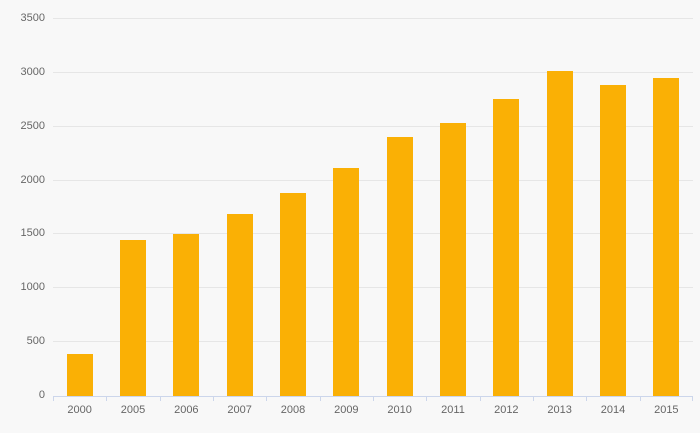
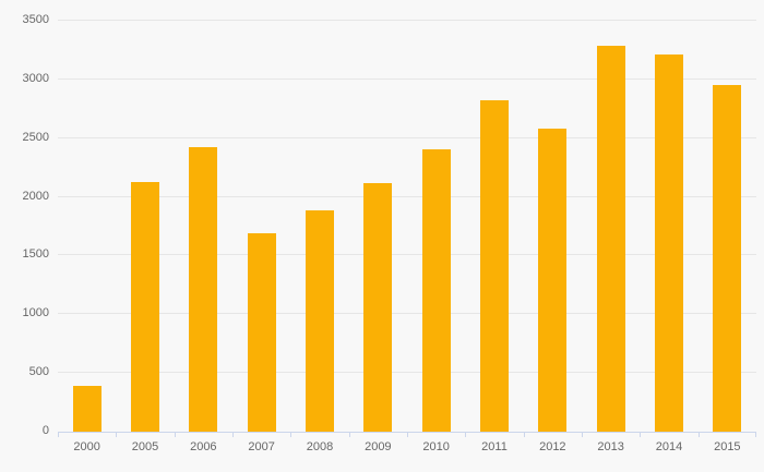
2005: 1450 -> 2130
2006: 1500 -> 2420
2011: 2530 -> 2820
2012: 2760 -> 2580
2013: 3020 -> 3290
2014: 2890 -> 3210
